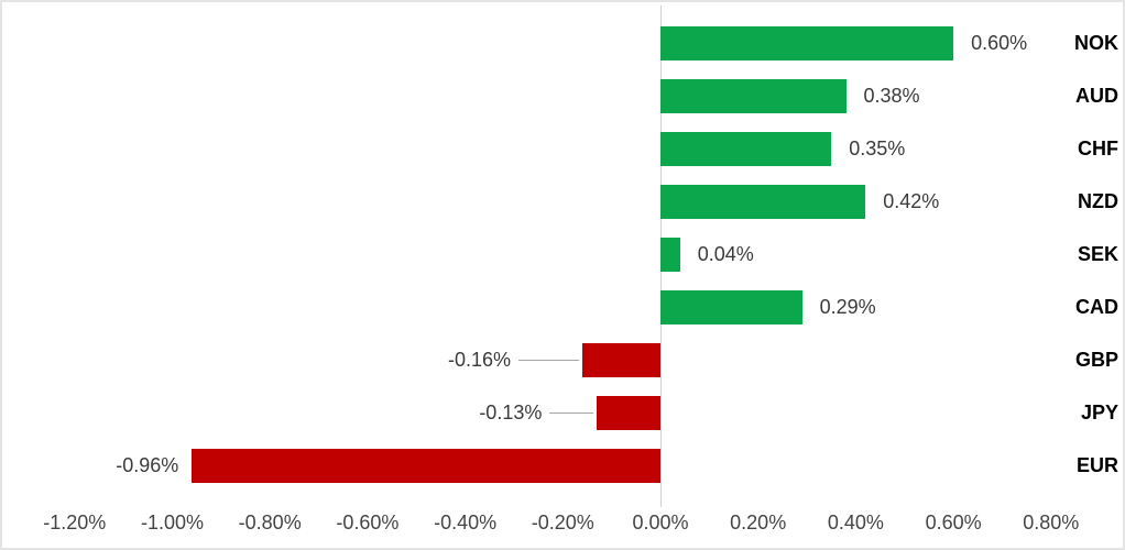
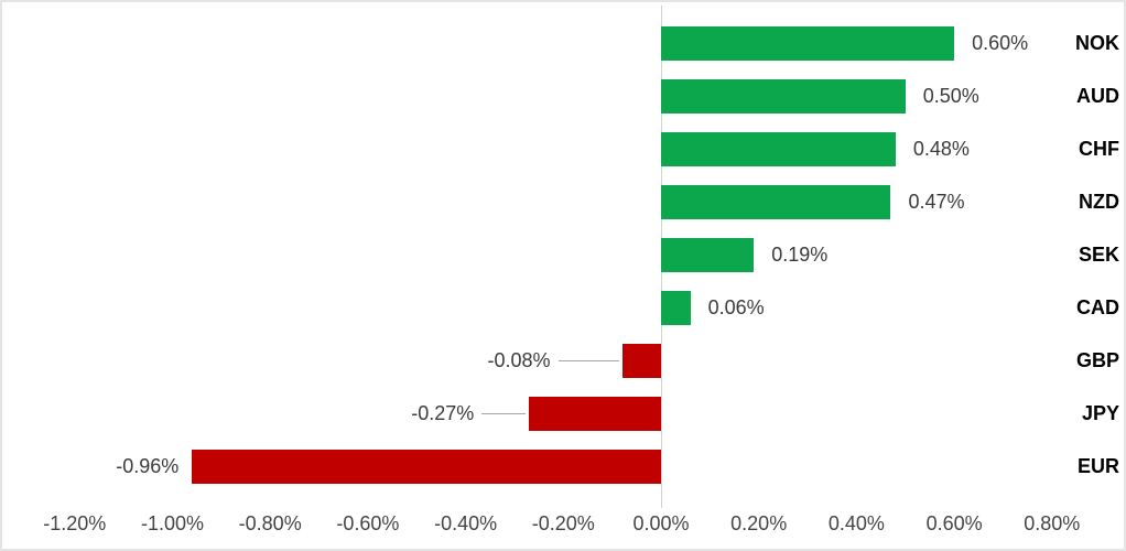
AUD: 0.38% -> 0.50%
CHF: 0.35% -> 0.48%
NZD: 0.42% -> 0.47%
SEK: 0.04% -> 0.19%
CAD: 0.29% -> 0.06%
GBP: -0.16% -> -0.08%
JPY: -0.13% -> -0.27%
